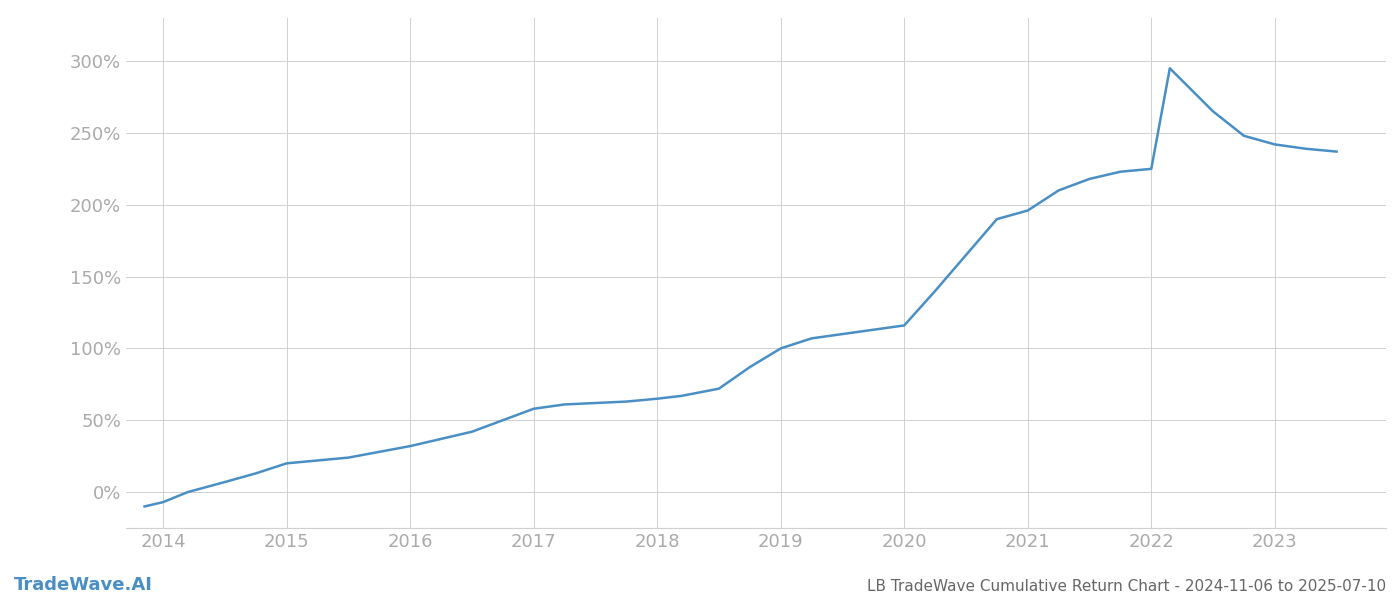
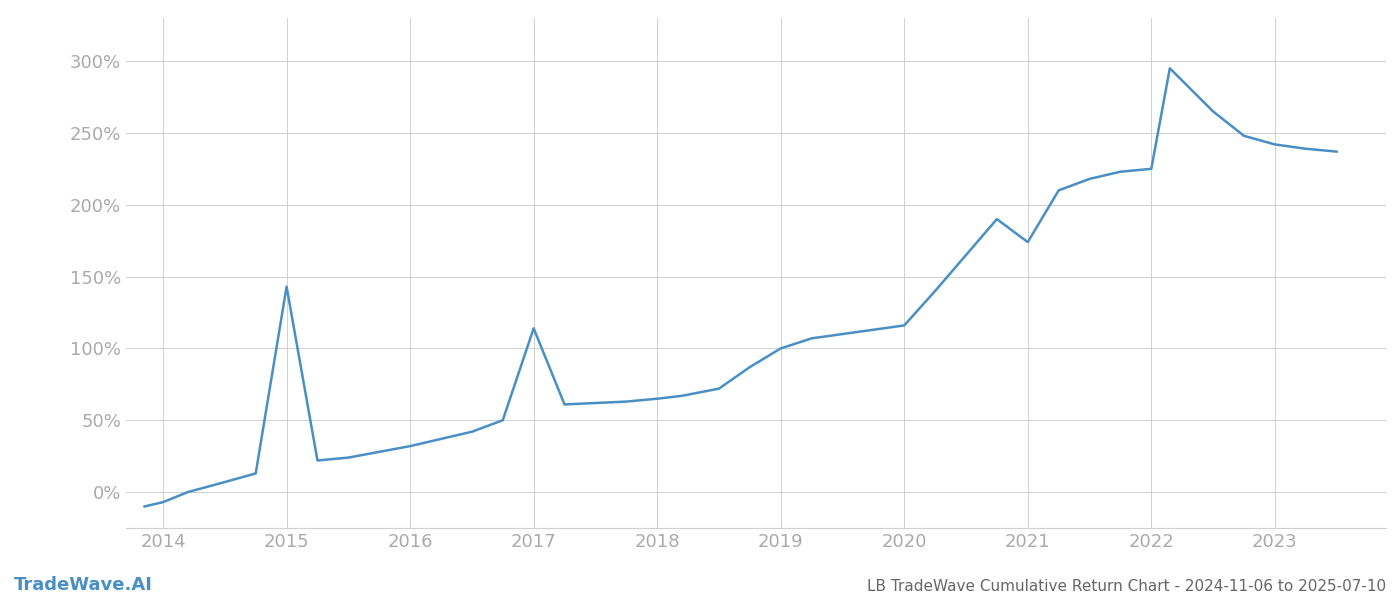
2015: 20% -> 143%
2017: 58% -> 114%
2021: 196% -> 174%
